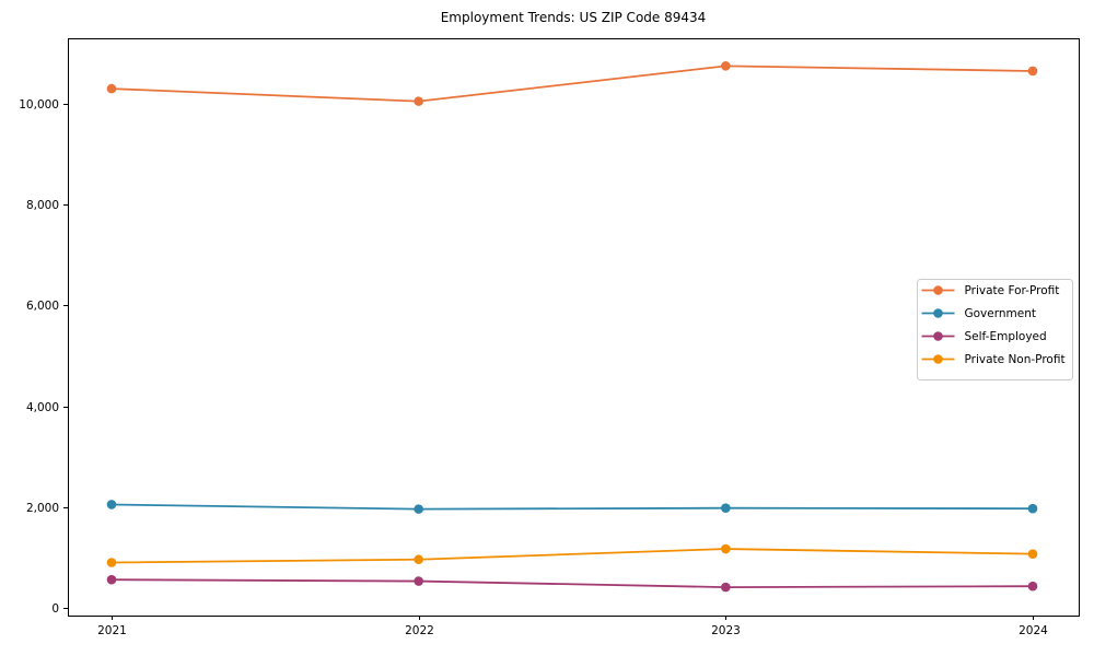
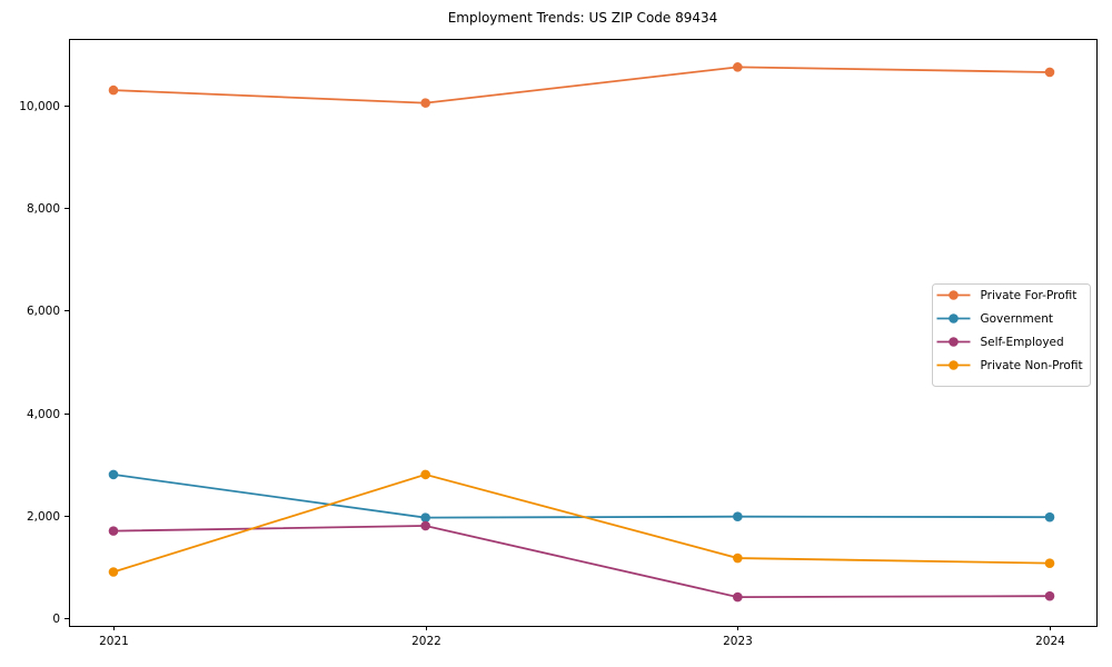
Government/2021: 2000 -> 2800
Self-Employed/2021: 600 -> 1700
Self-Employed/2022: 500 -> 1800
Private Non-Profit/2022: 1000 -> 2800
